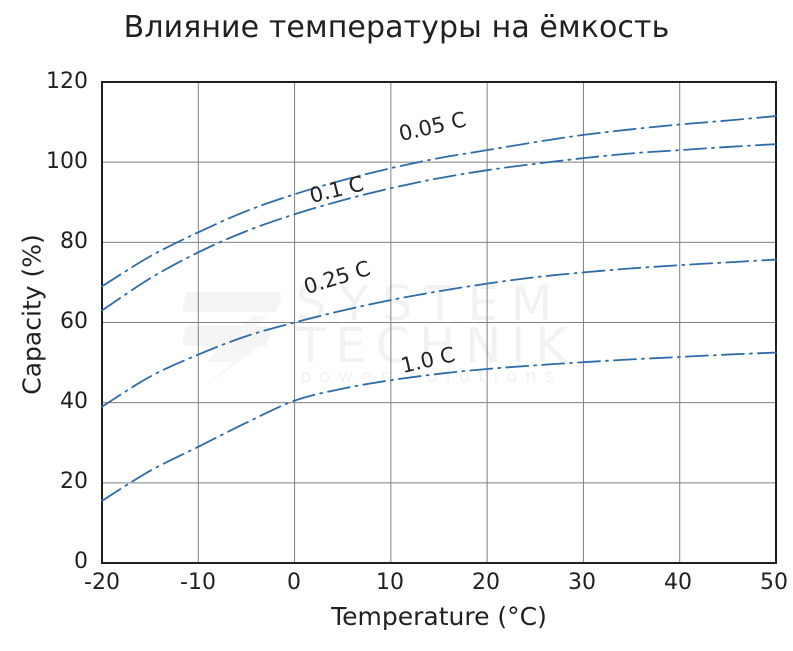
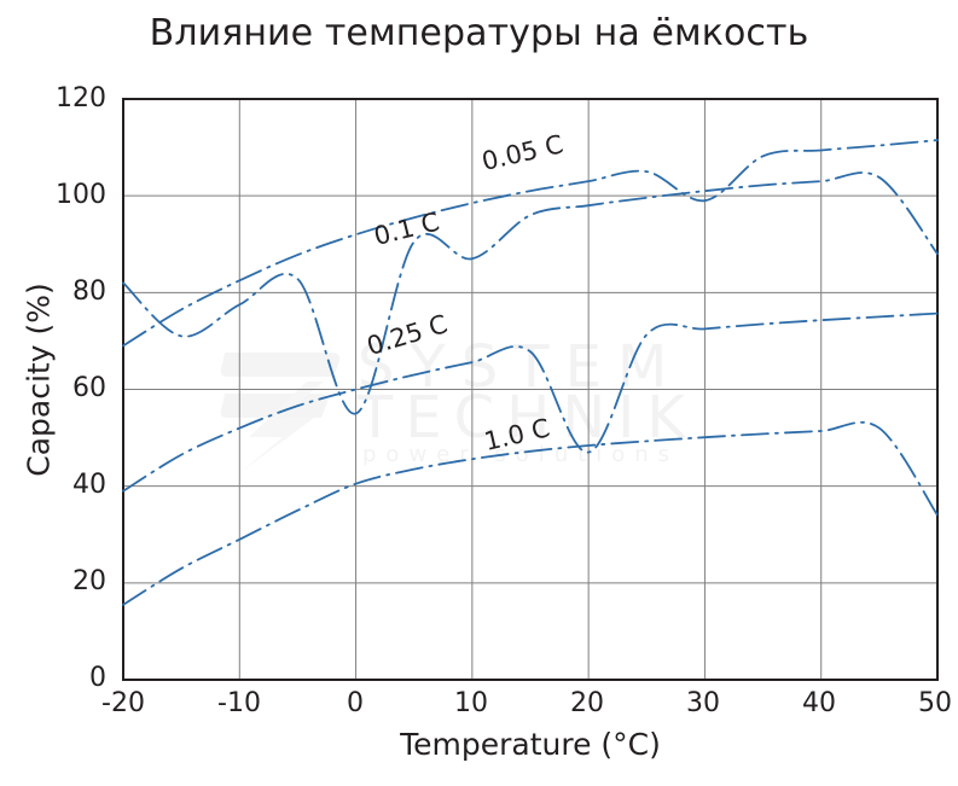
0.1 C/-20: 63 -> 82
0.1 C/0: 87 -> 55
0.1 C/10: 94 -> 87
0.25 C/20: 70 -> 47
0.05 C/30: 107 -> 99
0.1 C/50: 104 -> 88
1.0 C/50: 52 -> 34
